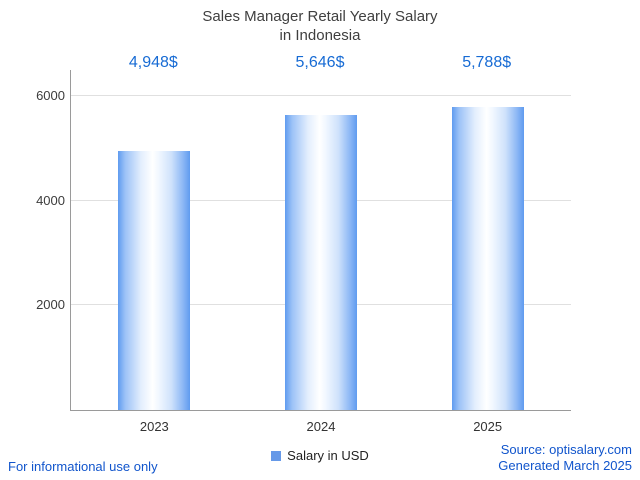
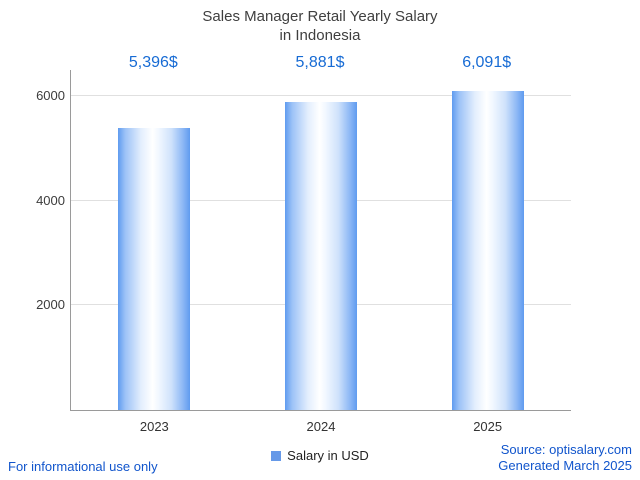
2023: 4,948 -> 5,396
2024: 5,646 -> 5,881
2025: 5,788 -> 6,091
